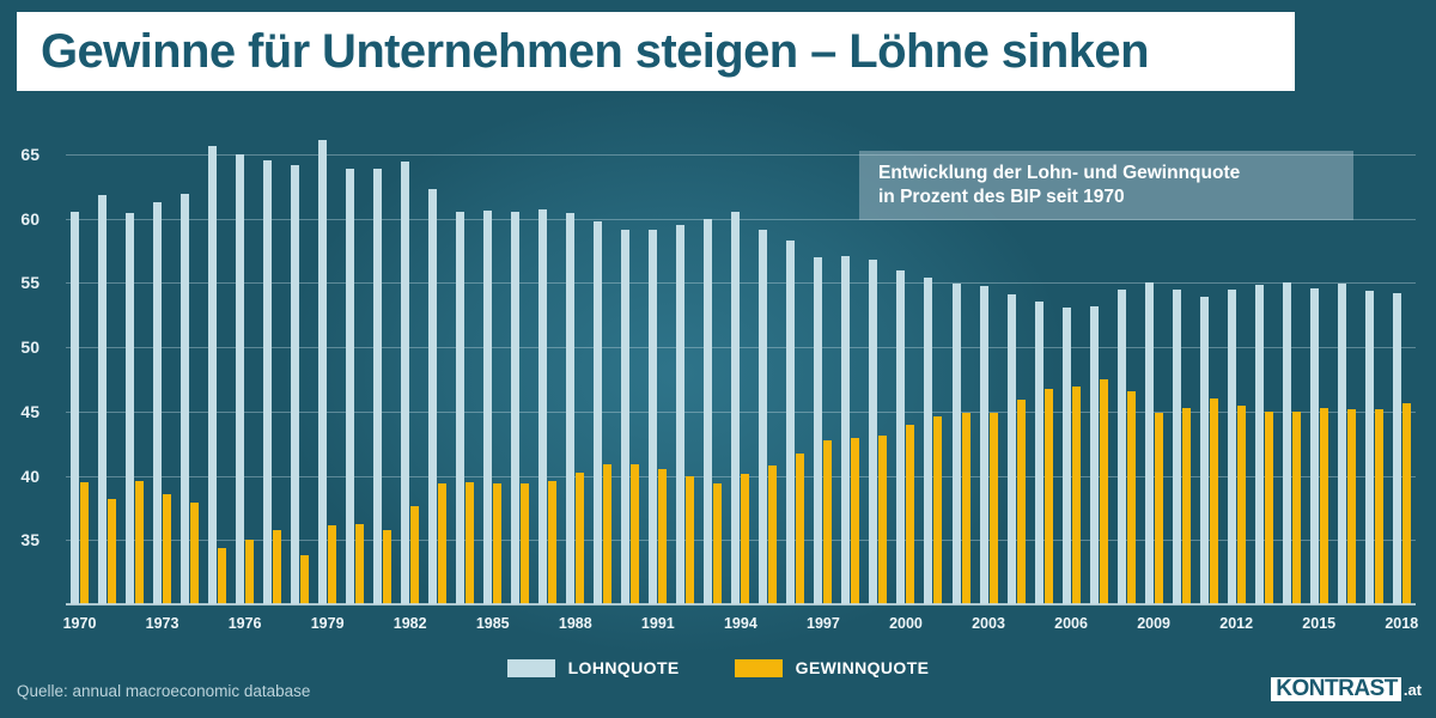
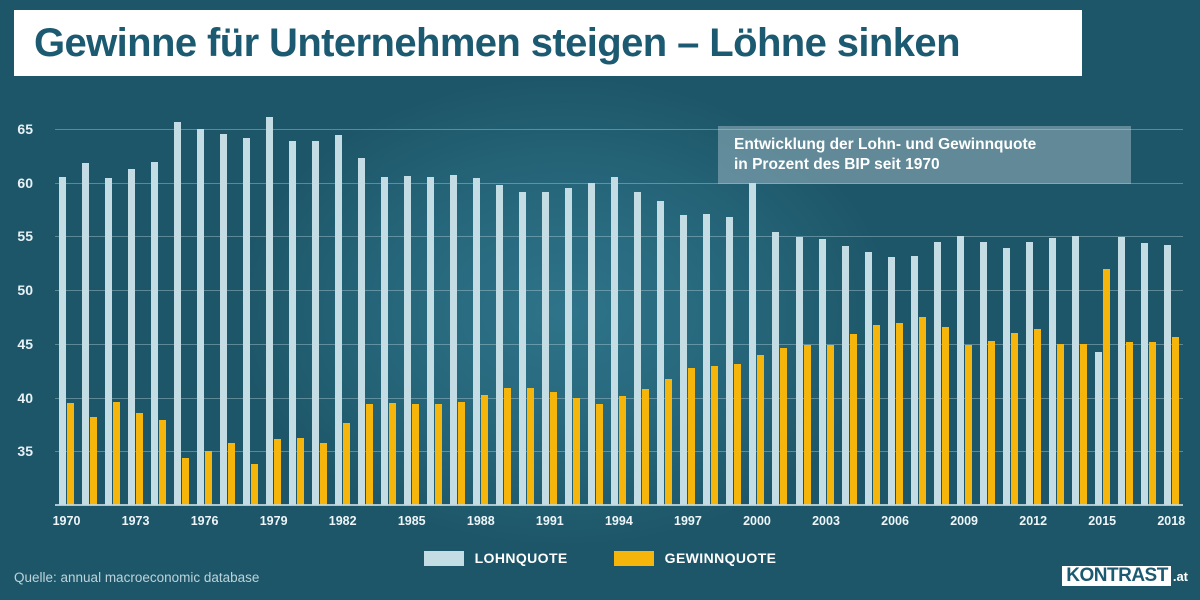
LOHNQUOTE/2000: 56.0 -> 60.0
GEWINNQUOTE/2012: 45.4 -> 46.4
LOHNQUOTE/2015: 54.6 -> 44.2
GEWINNQUOTE/2015: 45.3 -> 52.0
